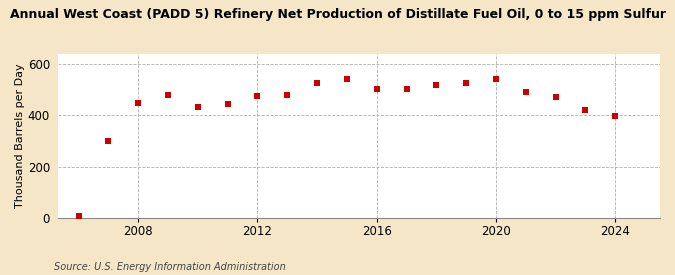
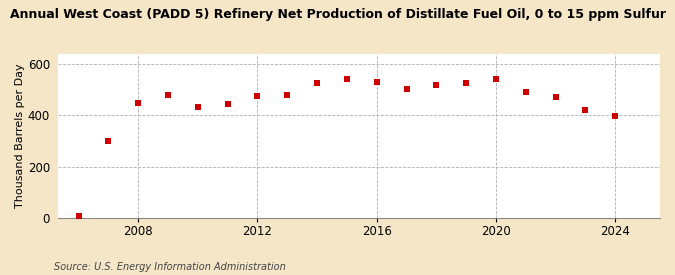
2016: 500 -> 530
